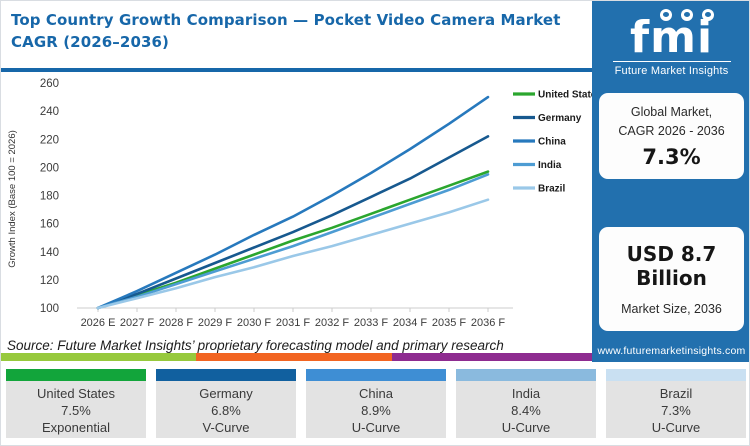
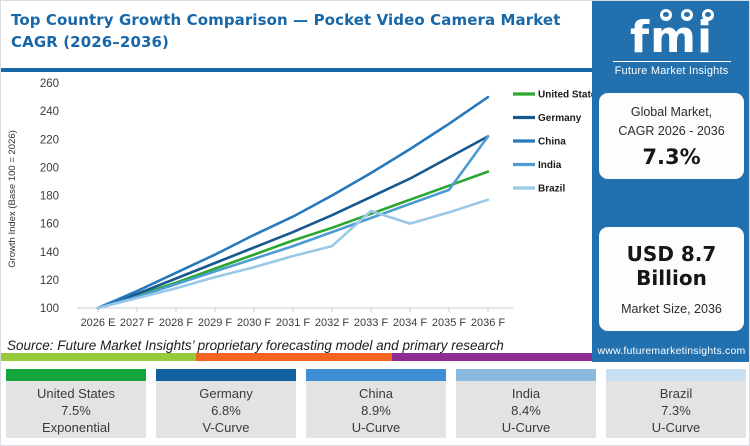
Brazil/2033 F: 152 -> 169
India/2036 F: 195 -> 222
